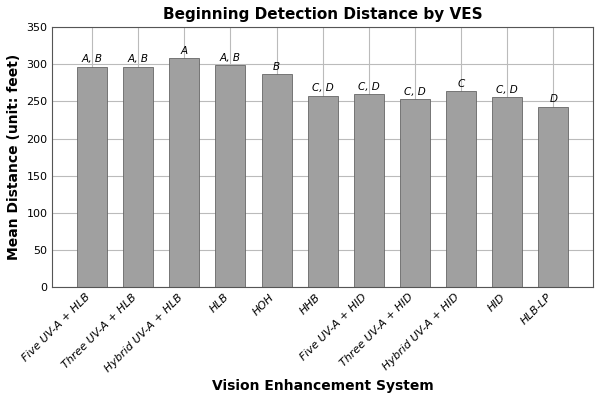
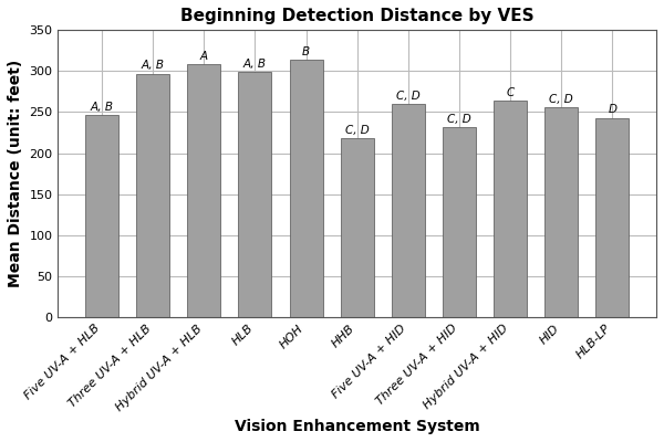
Five UV-A + HLB: 297 -> 246
HOH: 287 -> 314
HHB: 258 -> 218
Three UV-A + HID: 253 -> 232
